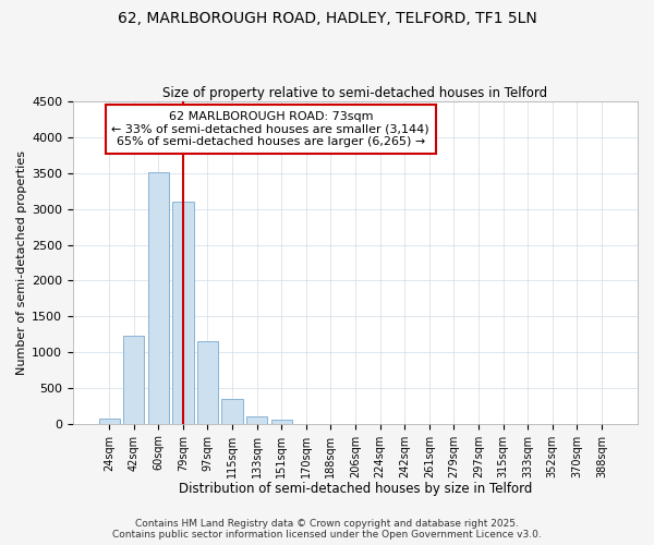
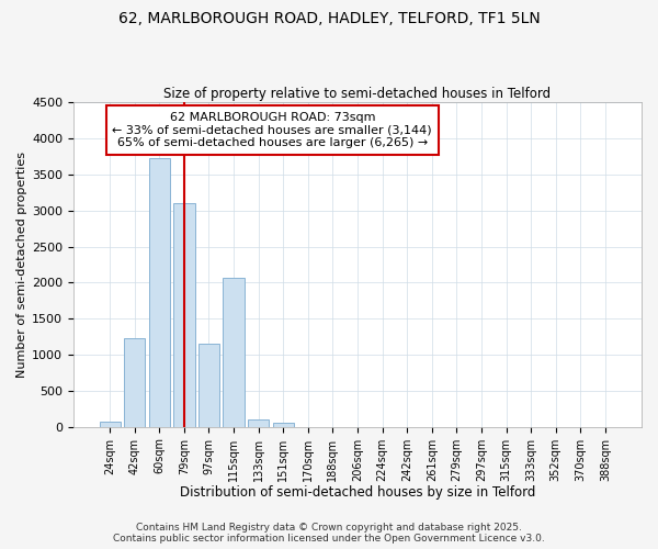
60sqm: 3520 -> 3720
115sqm: 350 -> 2060
